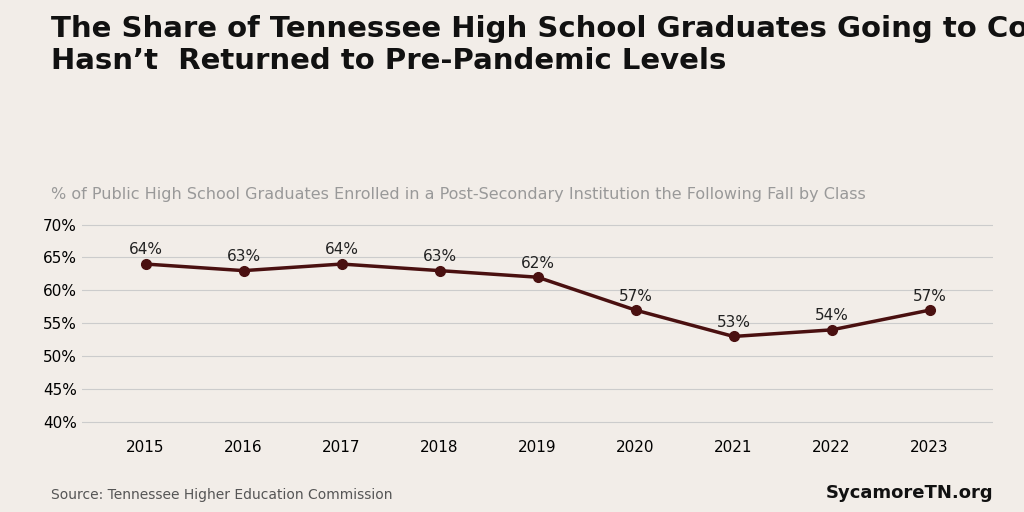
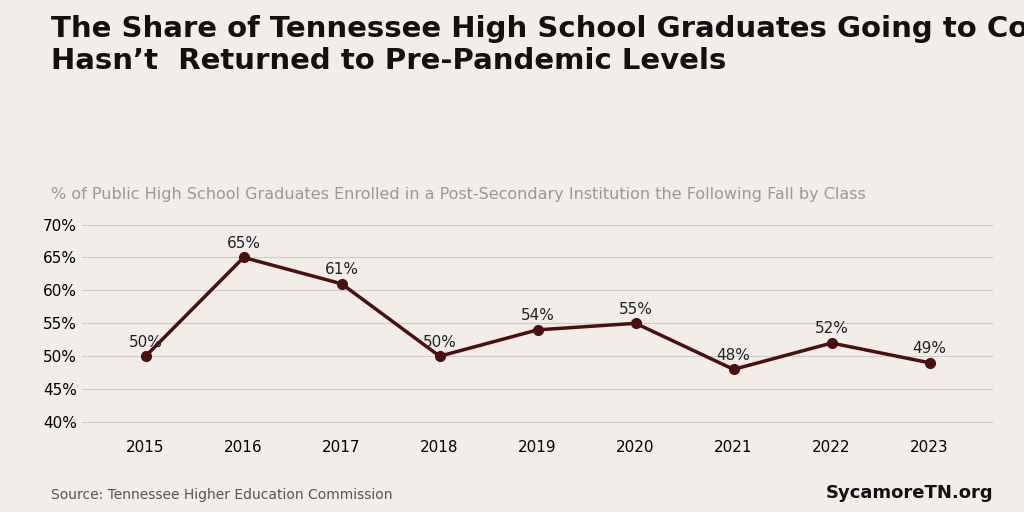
2015: 64% -> 50%
2016: 63% -> 65%
2017: 64% -> 61%
2018: 63% -> 50%
2019: 62% -> 54%
2020: 57% -> 55%
2021: 53% -> 48%
2022: 54% -> 52%
2023: 57% -> 49%
